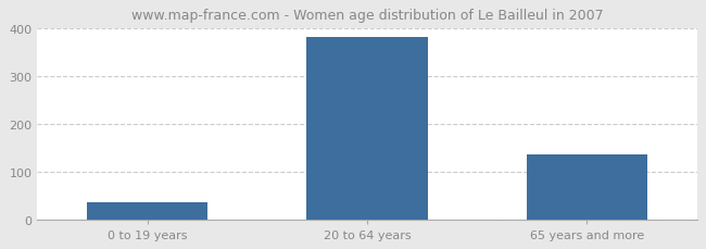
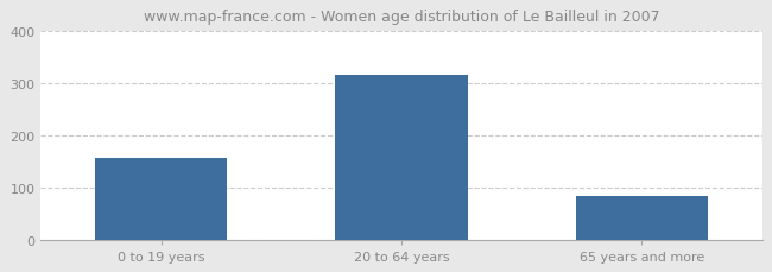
0 to 19 years: 35 -> 157
20 to 64 years: 380 -> 315
65 years and more: 135 -> 84
